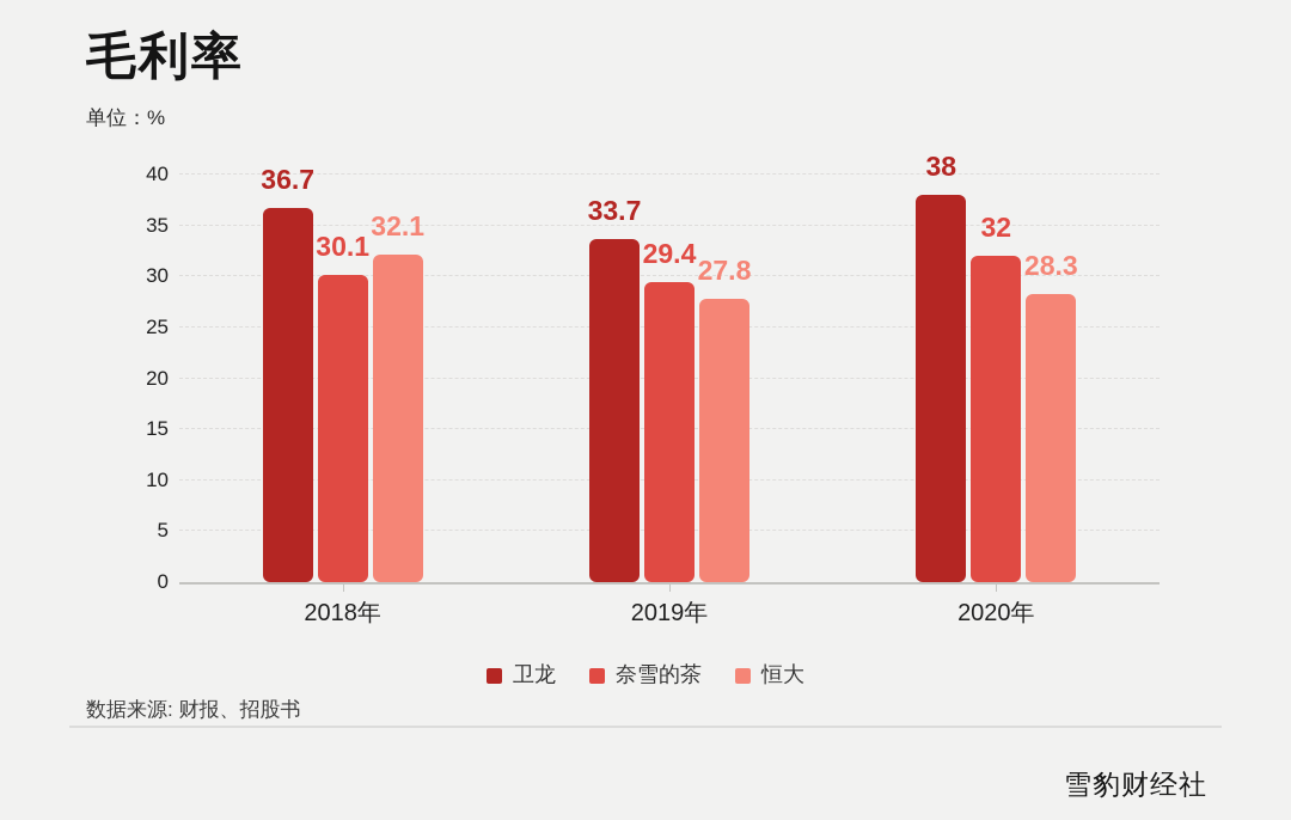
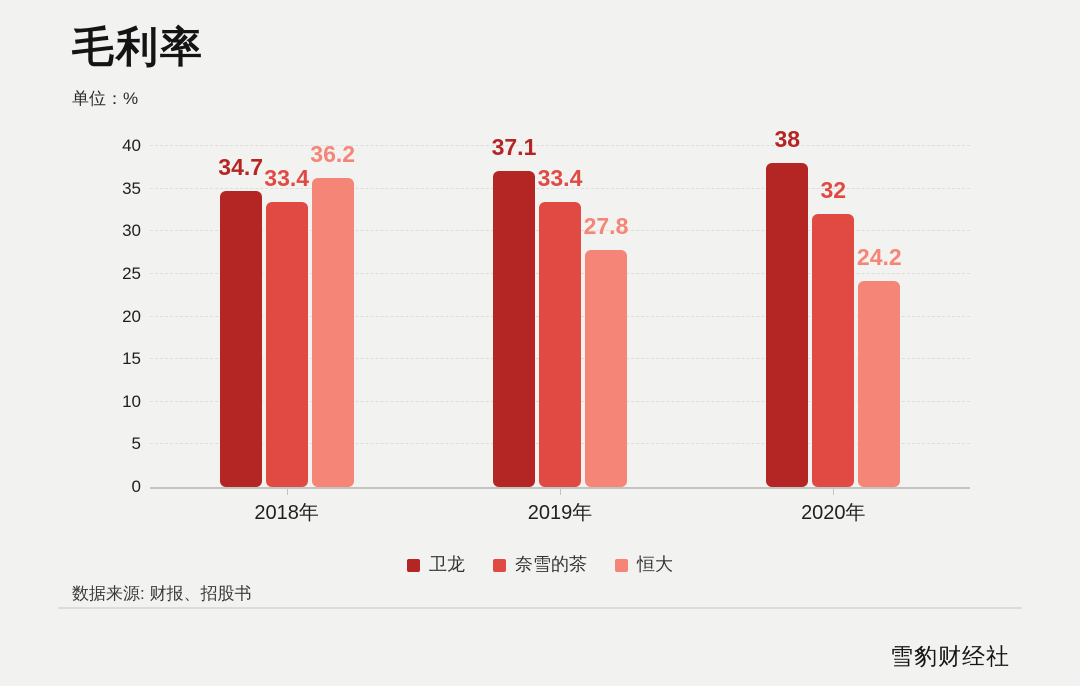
卫龙/2018年: 36.7 -> 34.7
奈雪的茶/2018年: 30.1 -> 33.4
恒大/2018年: 32.1 -> 36.2
卫龙/2019年: 33.7 -> 37.1
奈雪的茶/2019年: 29.4 -> 33.4
恒大/2020年: 28.3 -> 24.2
